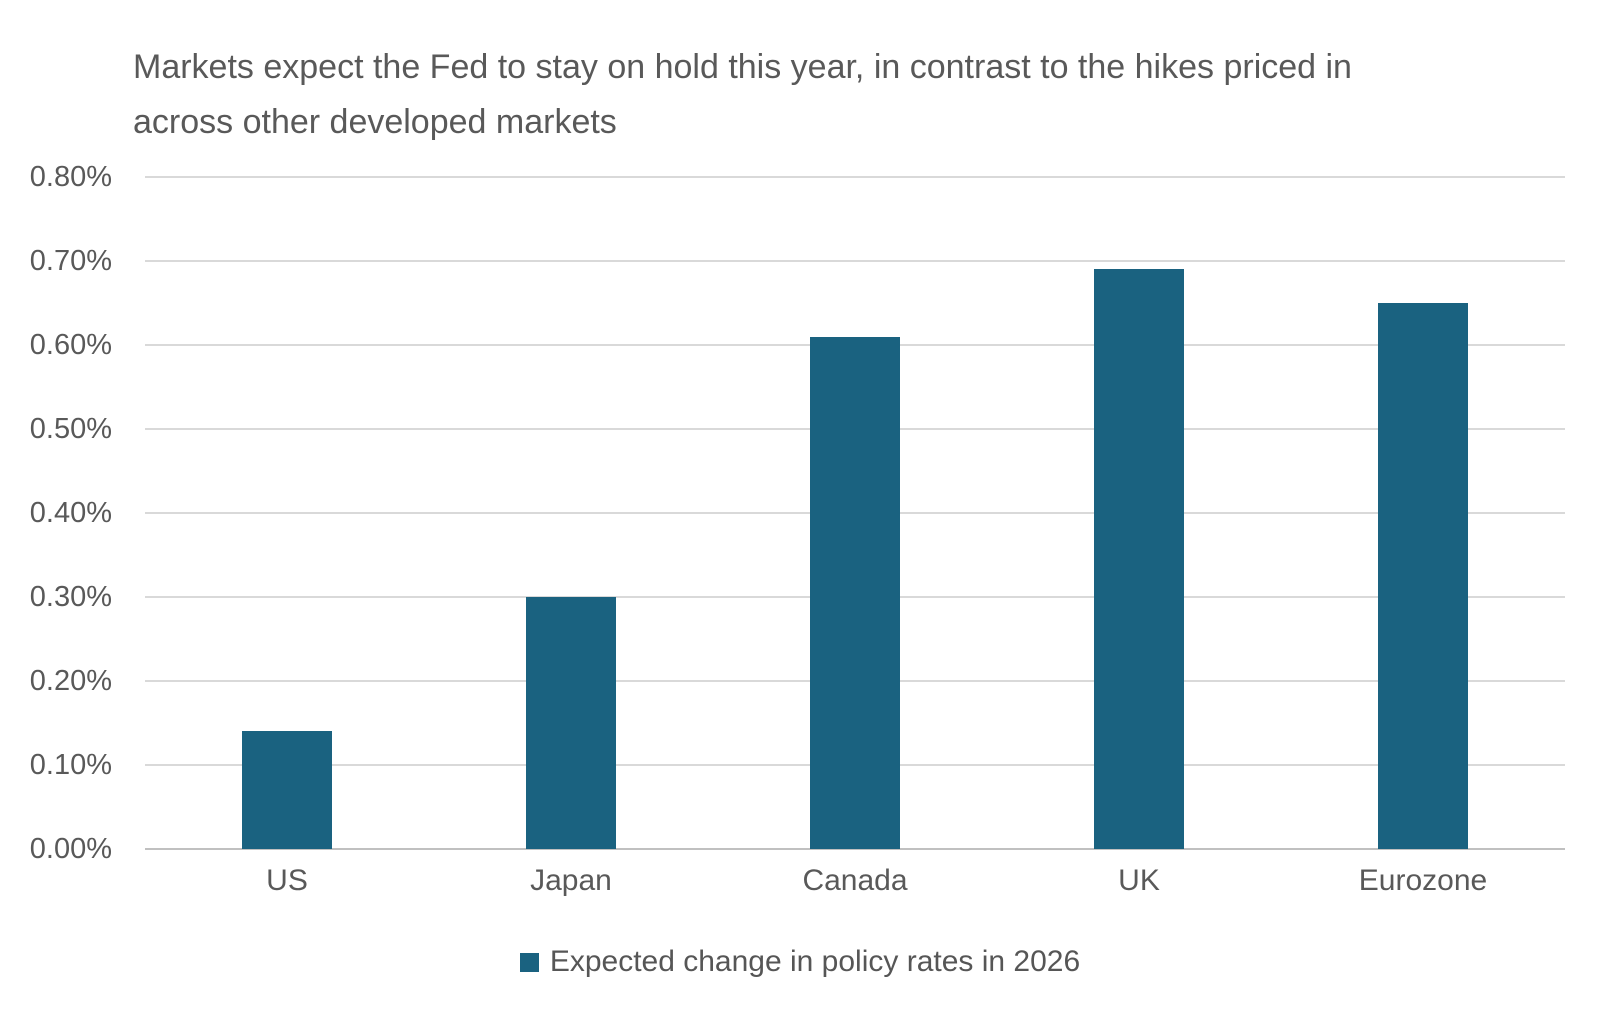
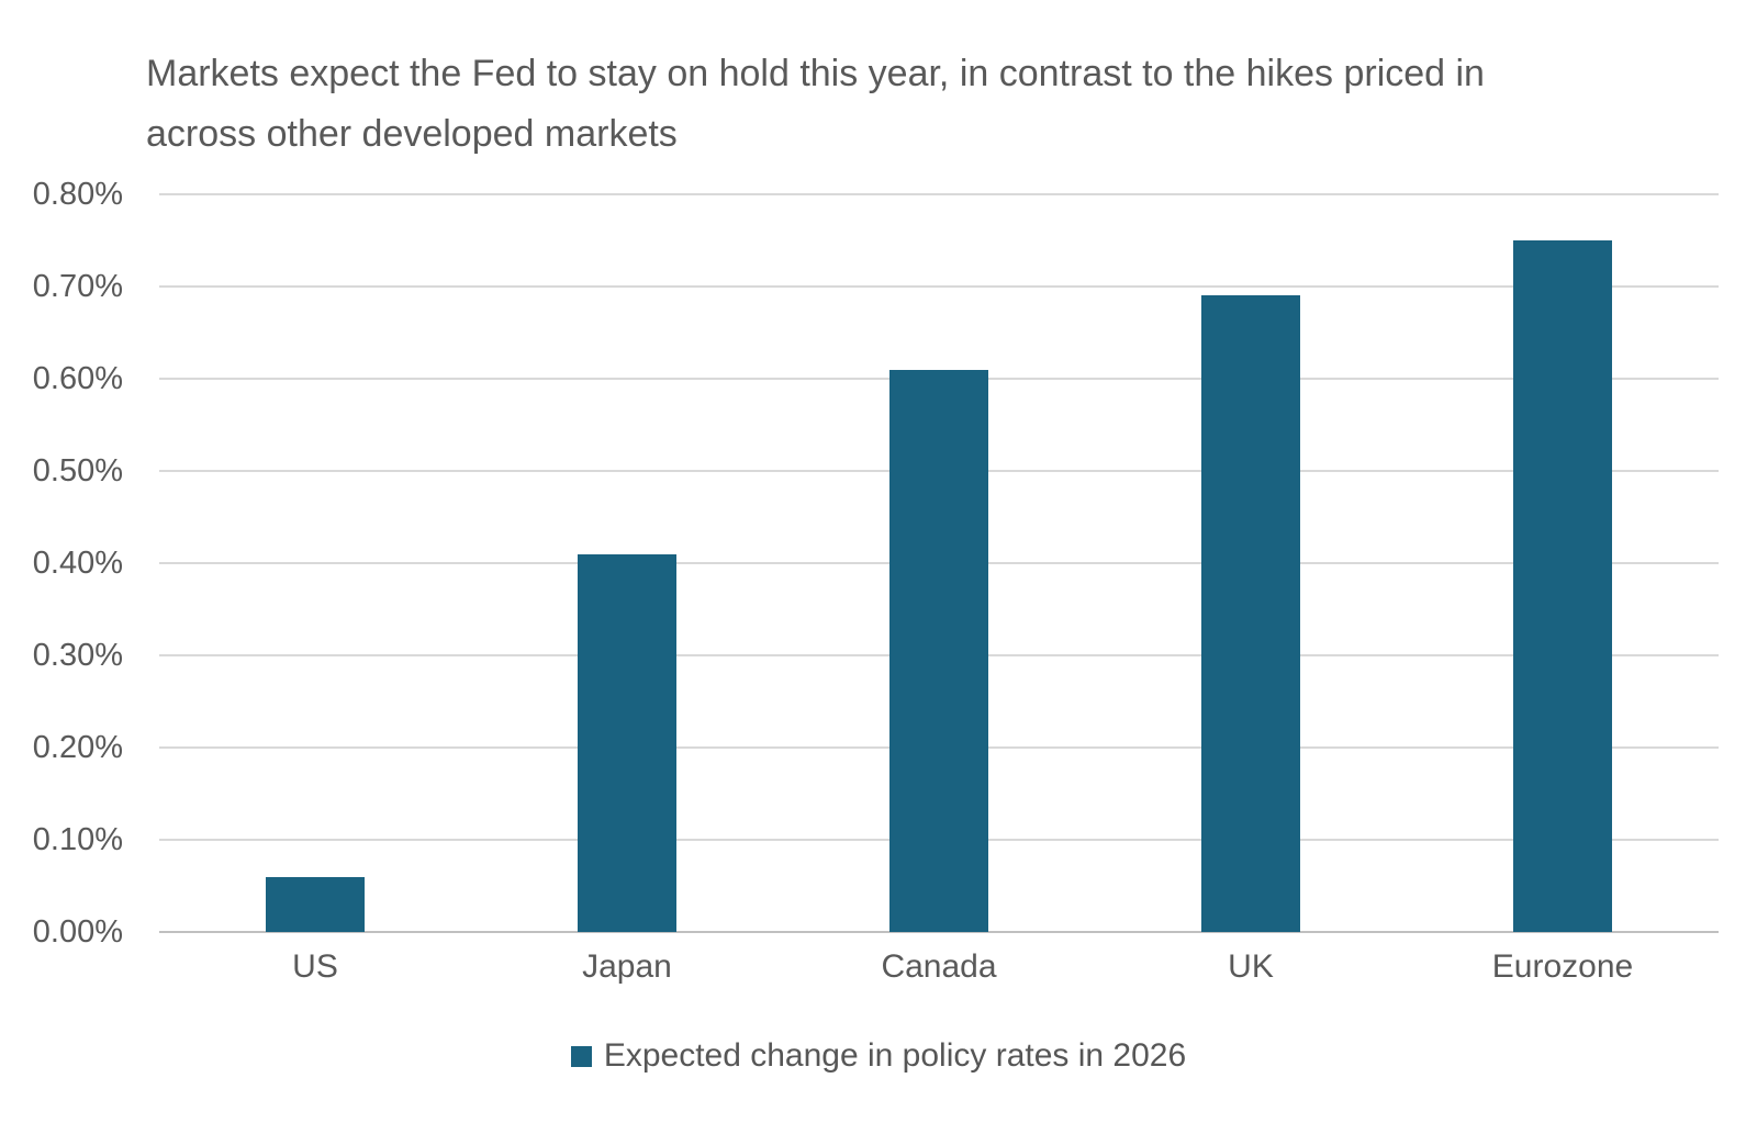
US: 0.14% -> 0.06%
Japan: 0.30% -> 0.41%
Eurozone: 0.65% -> 0.75%
